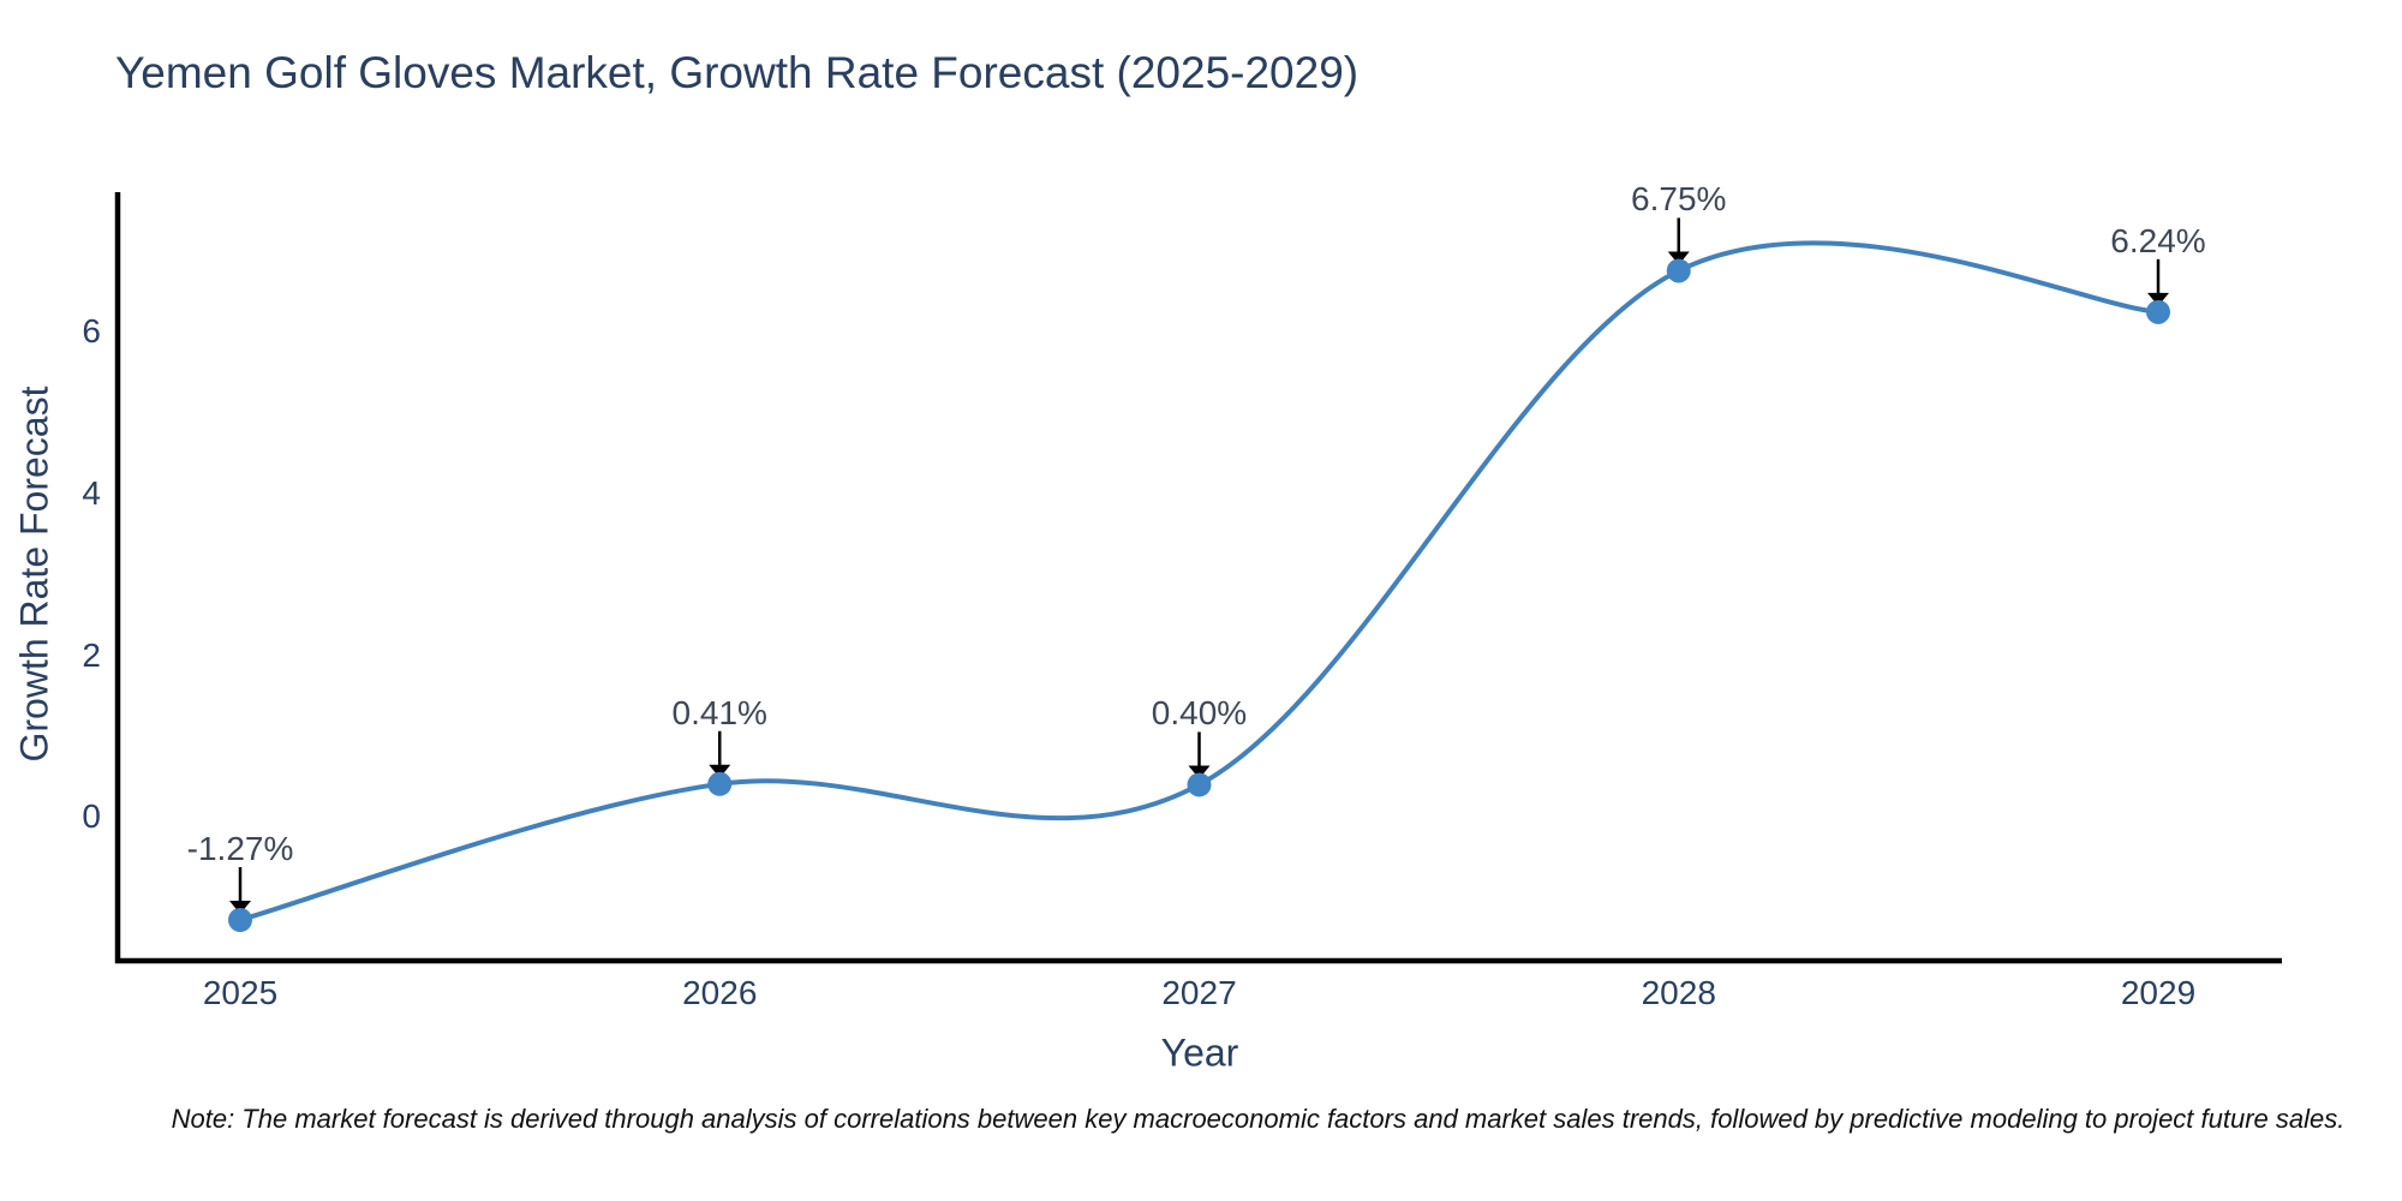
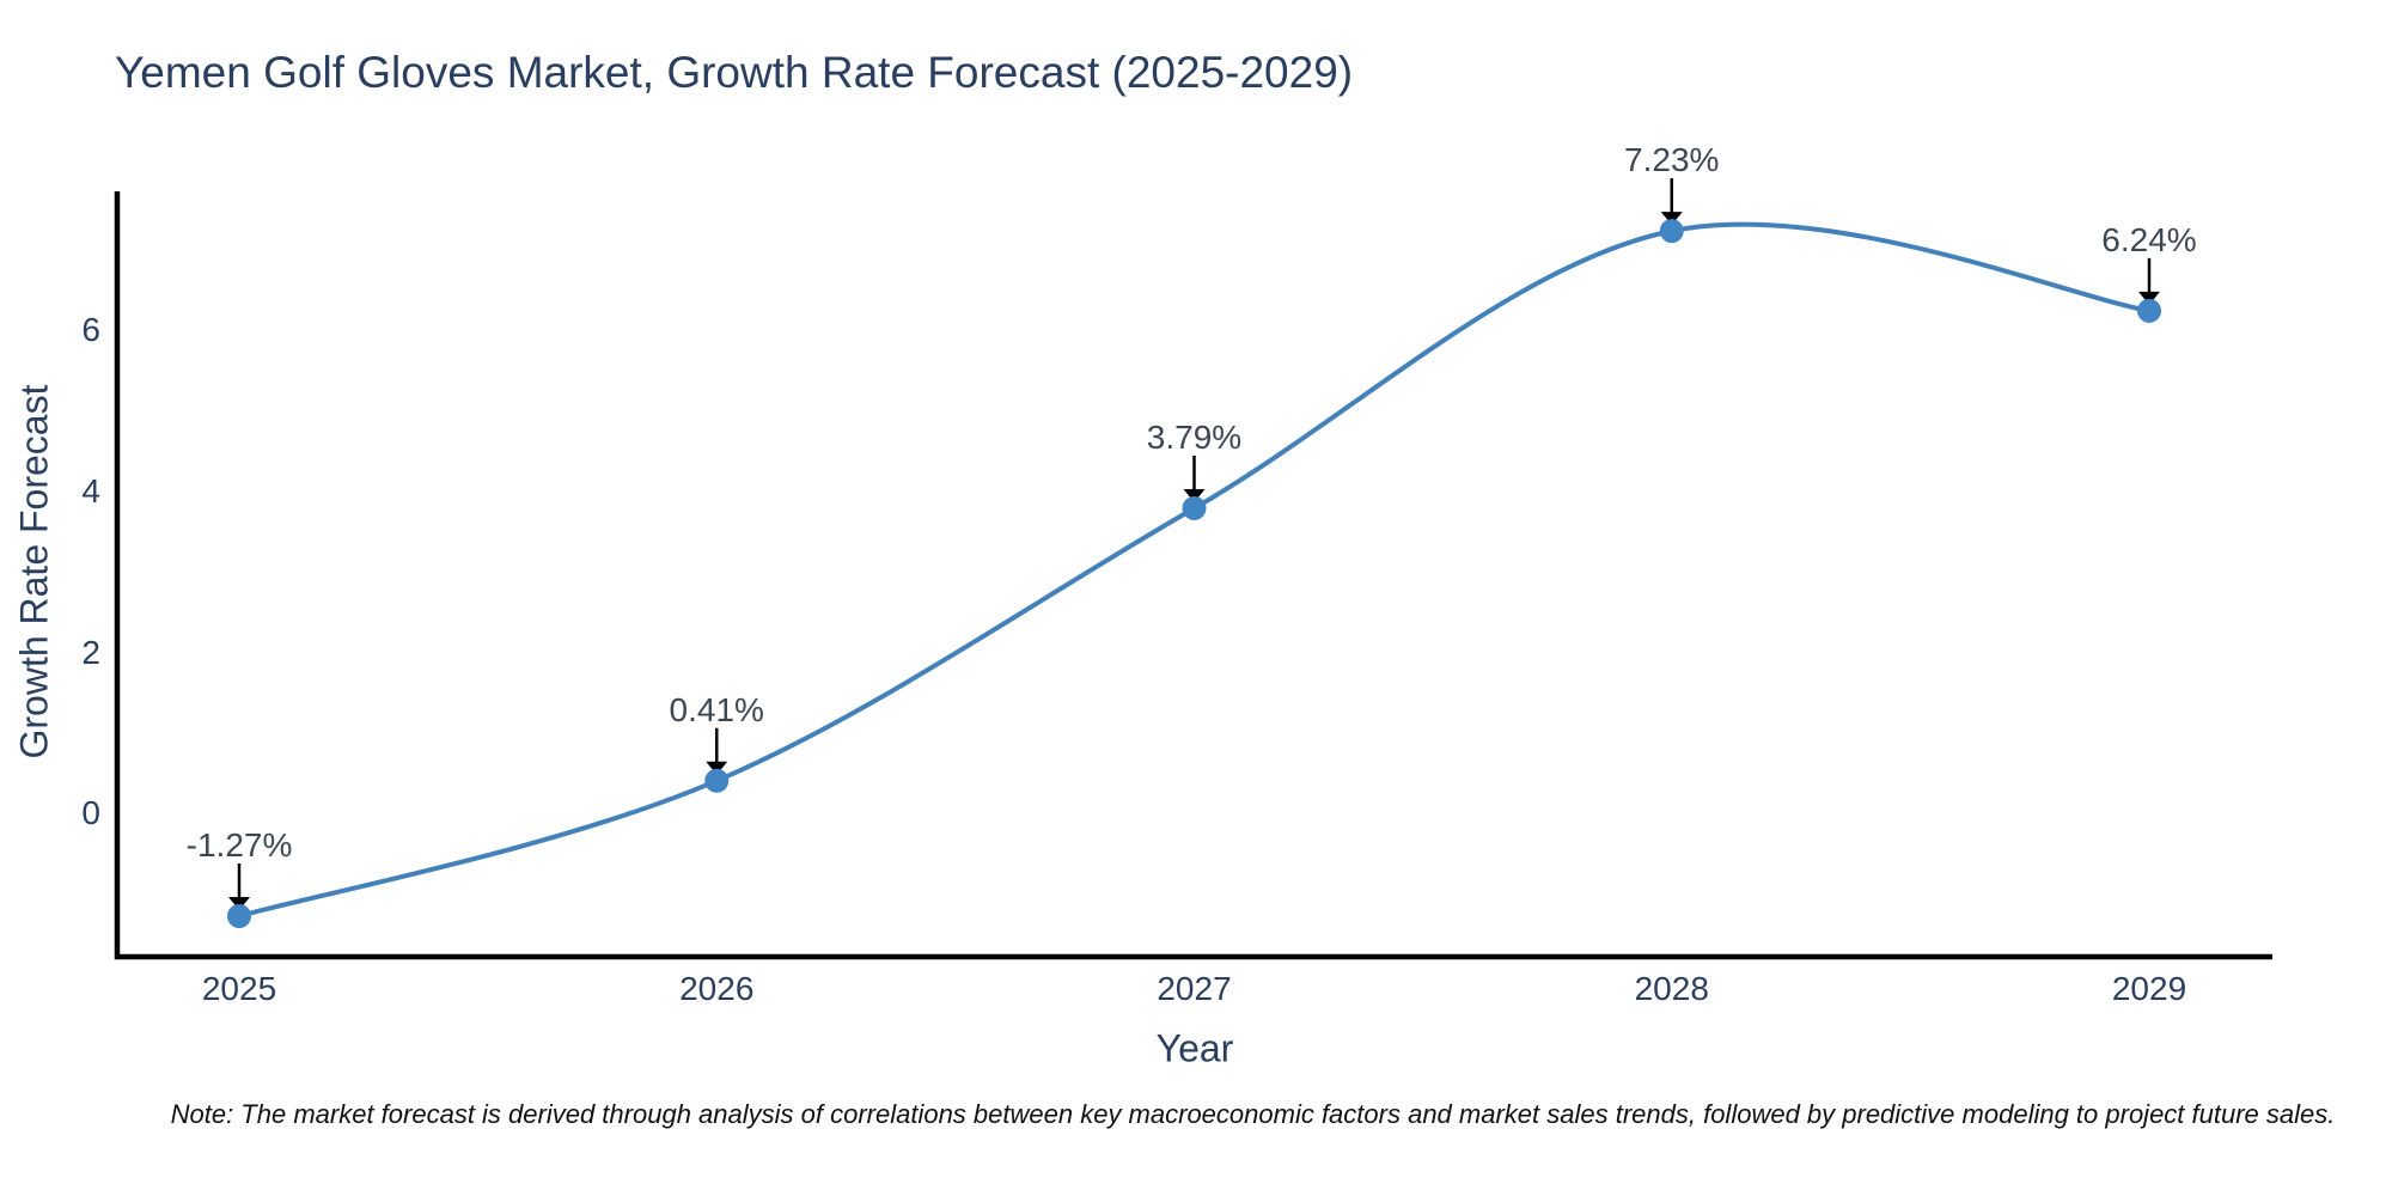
2027: 0.40% -> 3.79%
2028: 6.75% -> 7.23%
